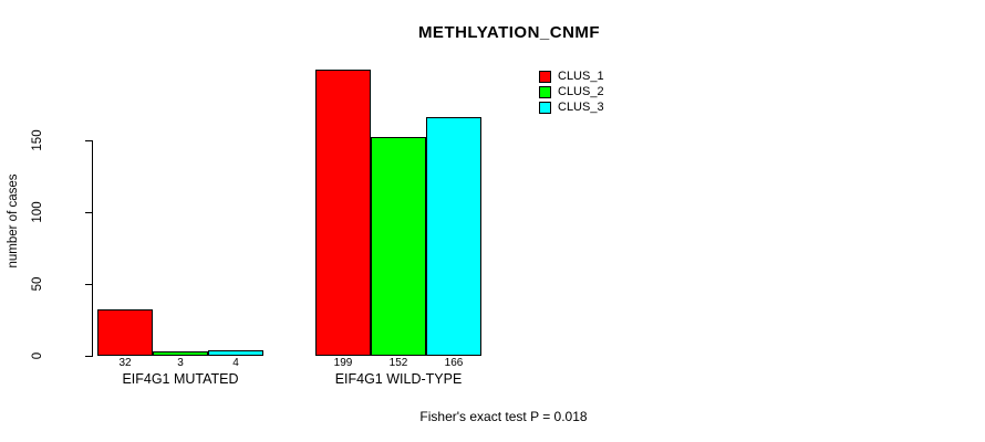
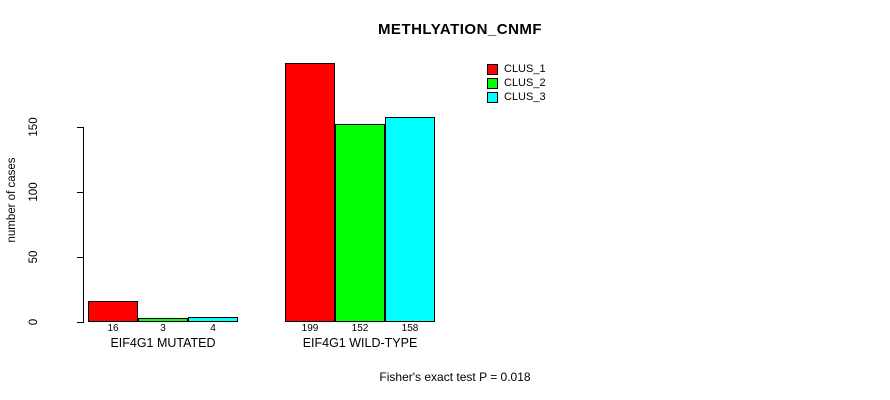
CLUS_1/EIF4G1 MUTATED: 32 -> 16
CLUS_3/EIF4G1 WILD-TYPE: 166 -> 158
